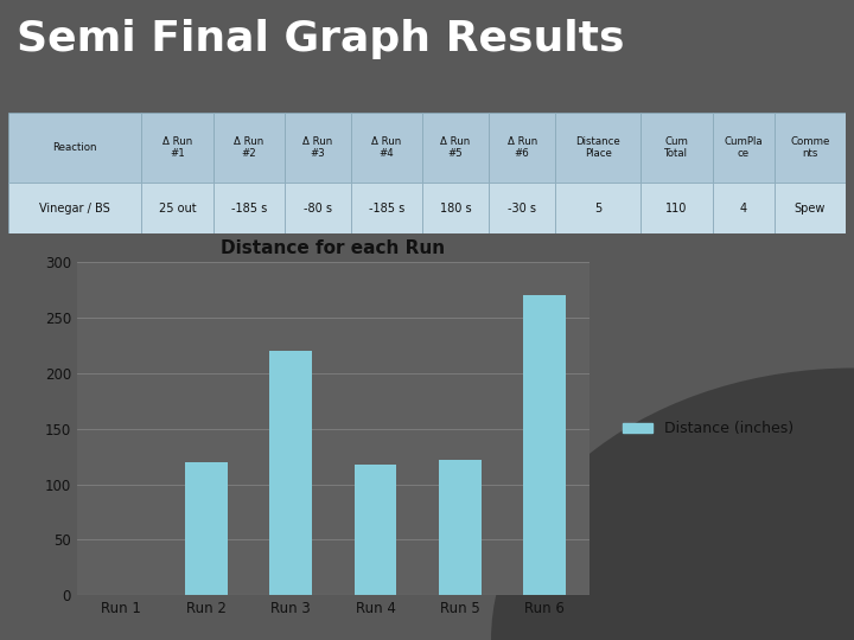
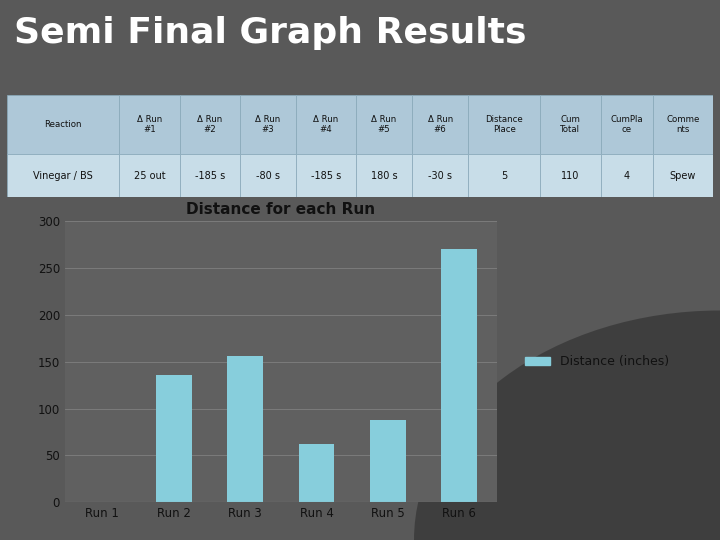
Run 2: 120 -> 136
Run 3: 220 -> 156
Run 4: 118 -> 62
Run 5: 122 -> 88
